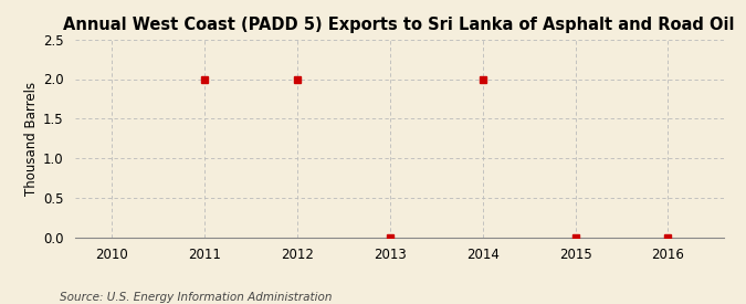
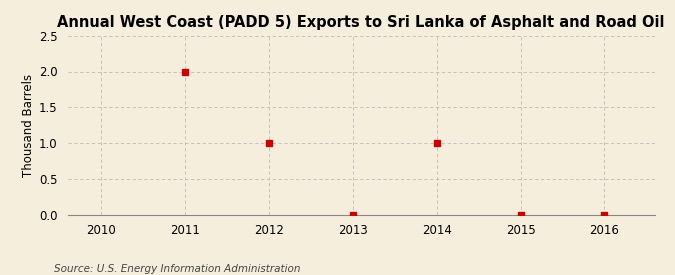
2012: 2 -> 1
2014: 2 -> 1
